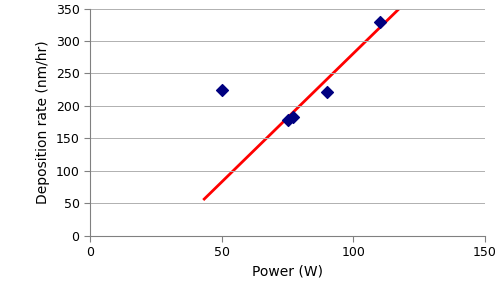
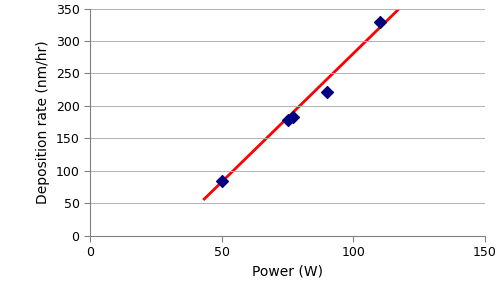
50: 224 -> 85
